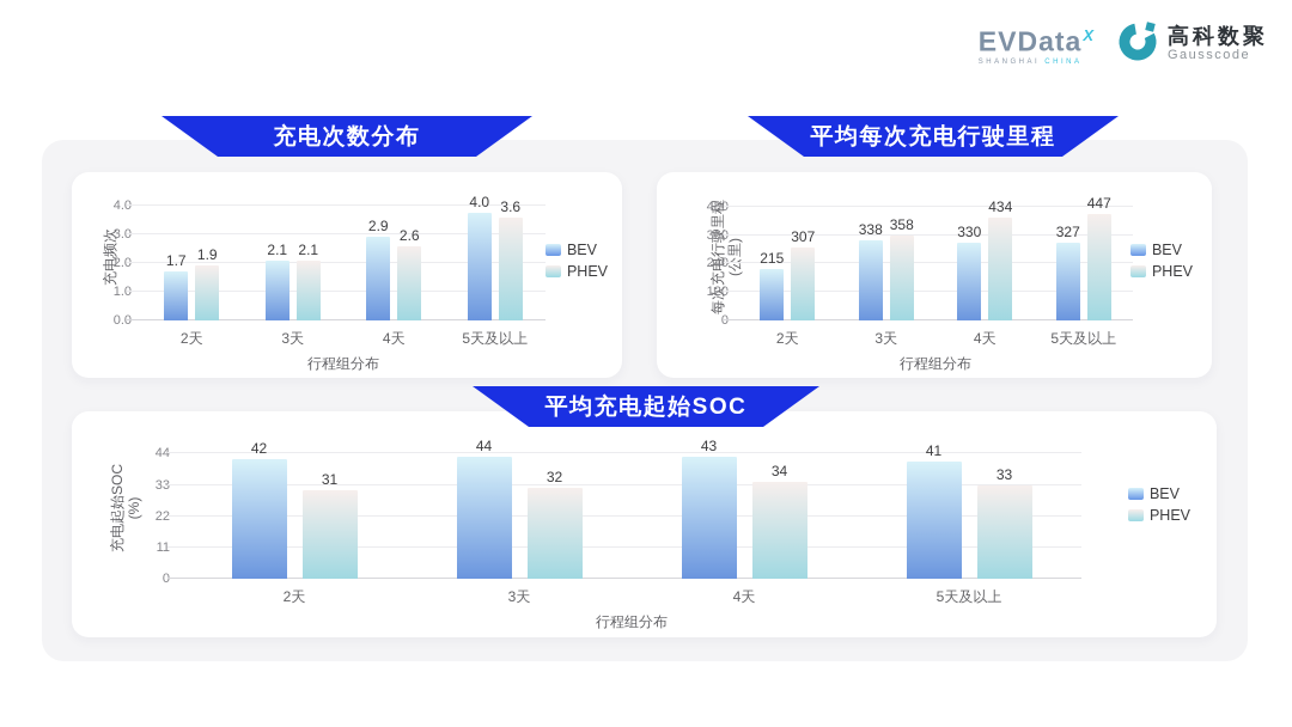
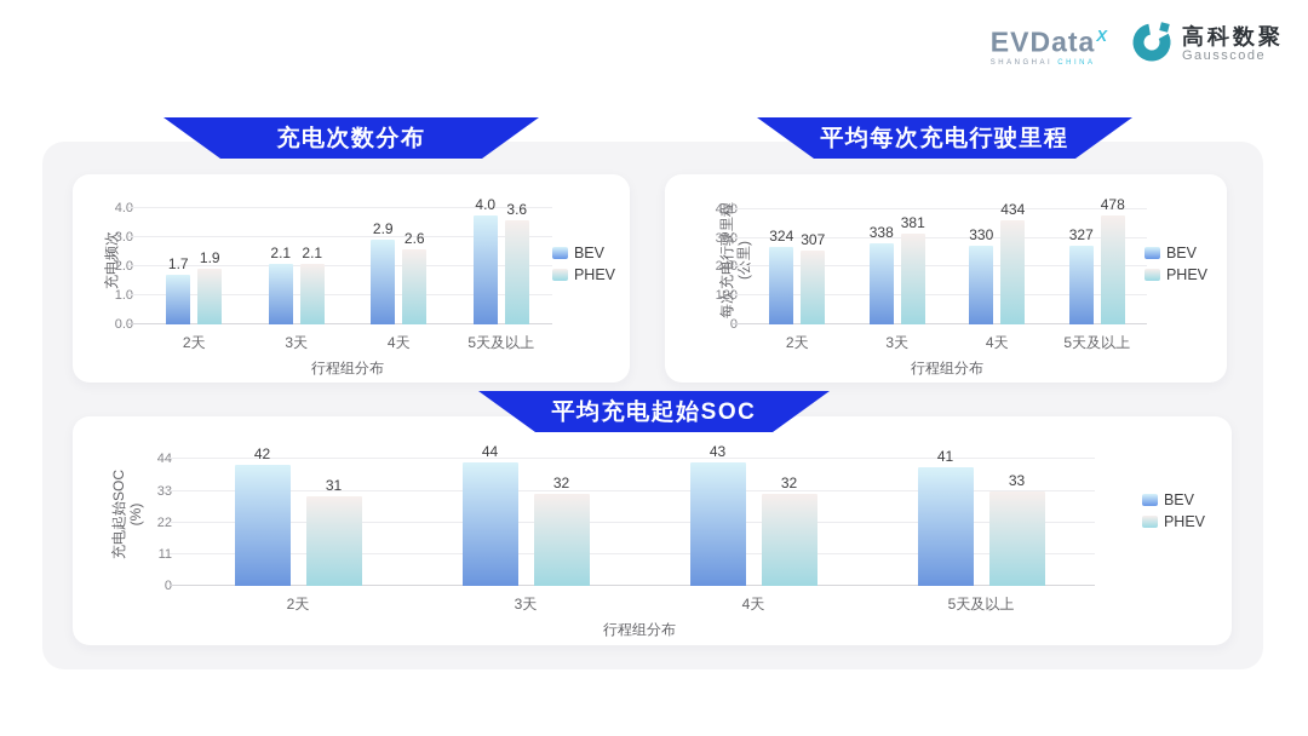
平均每次充电行驶里程/BEV/2天: 215 -> 324
平均每次充电行驶里程/PHEV/3天: 358 -> 381
平均每次充电行驶里程/PHEV/5天及以上: 447 -> 478
平均充电起始SOC/PHEV/4天: 34 -> 32
